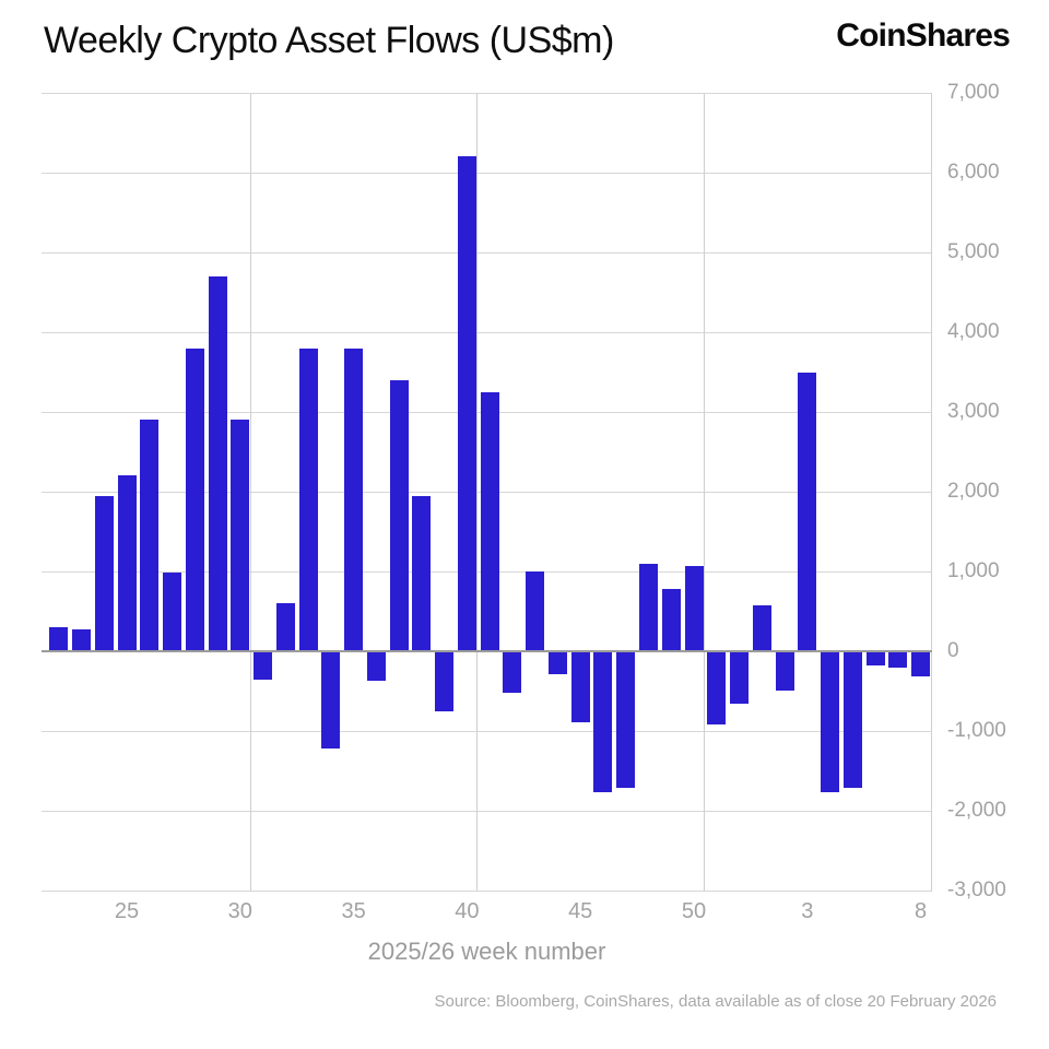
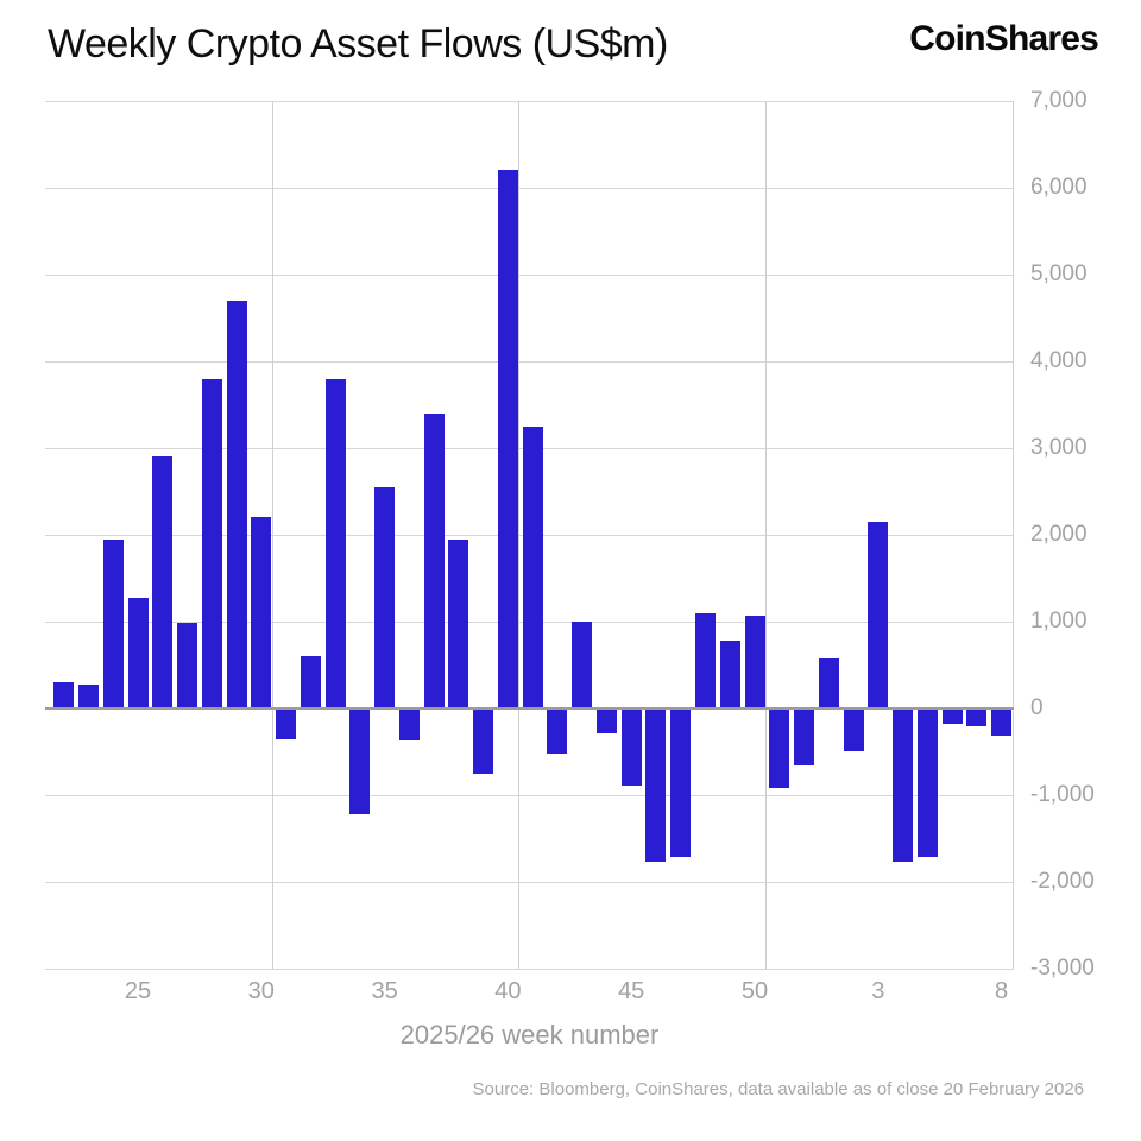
25: 2200 -> 1300
30: 2900 -> 2200
35: 3800 -> 2600
3: 3500 -> 2200
